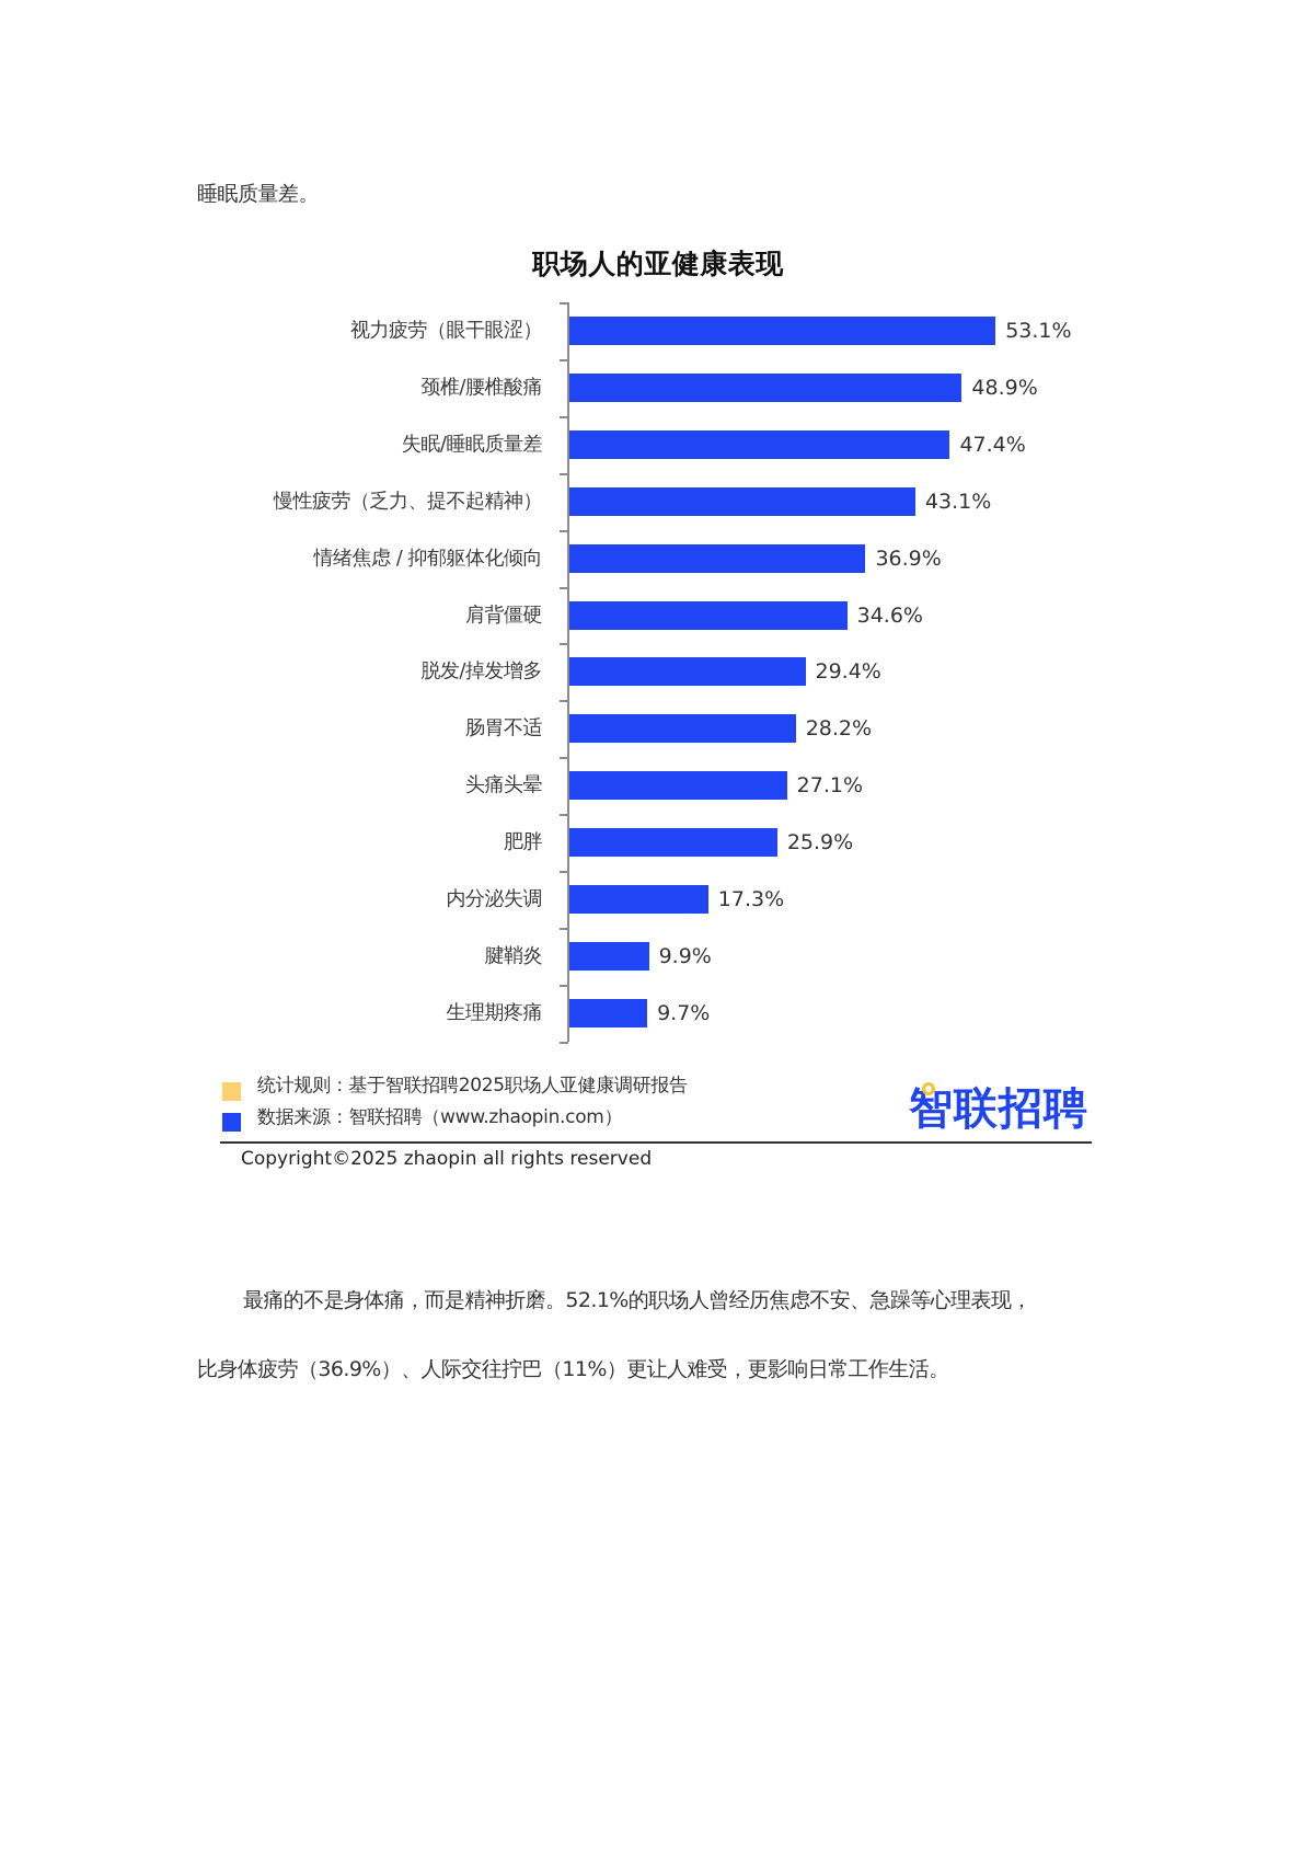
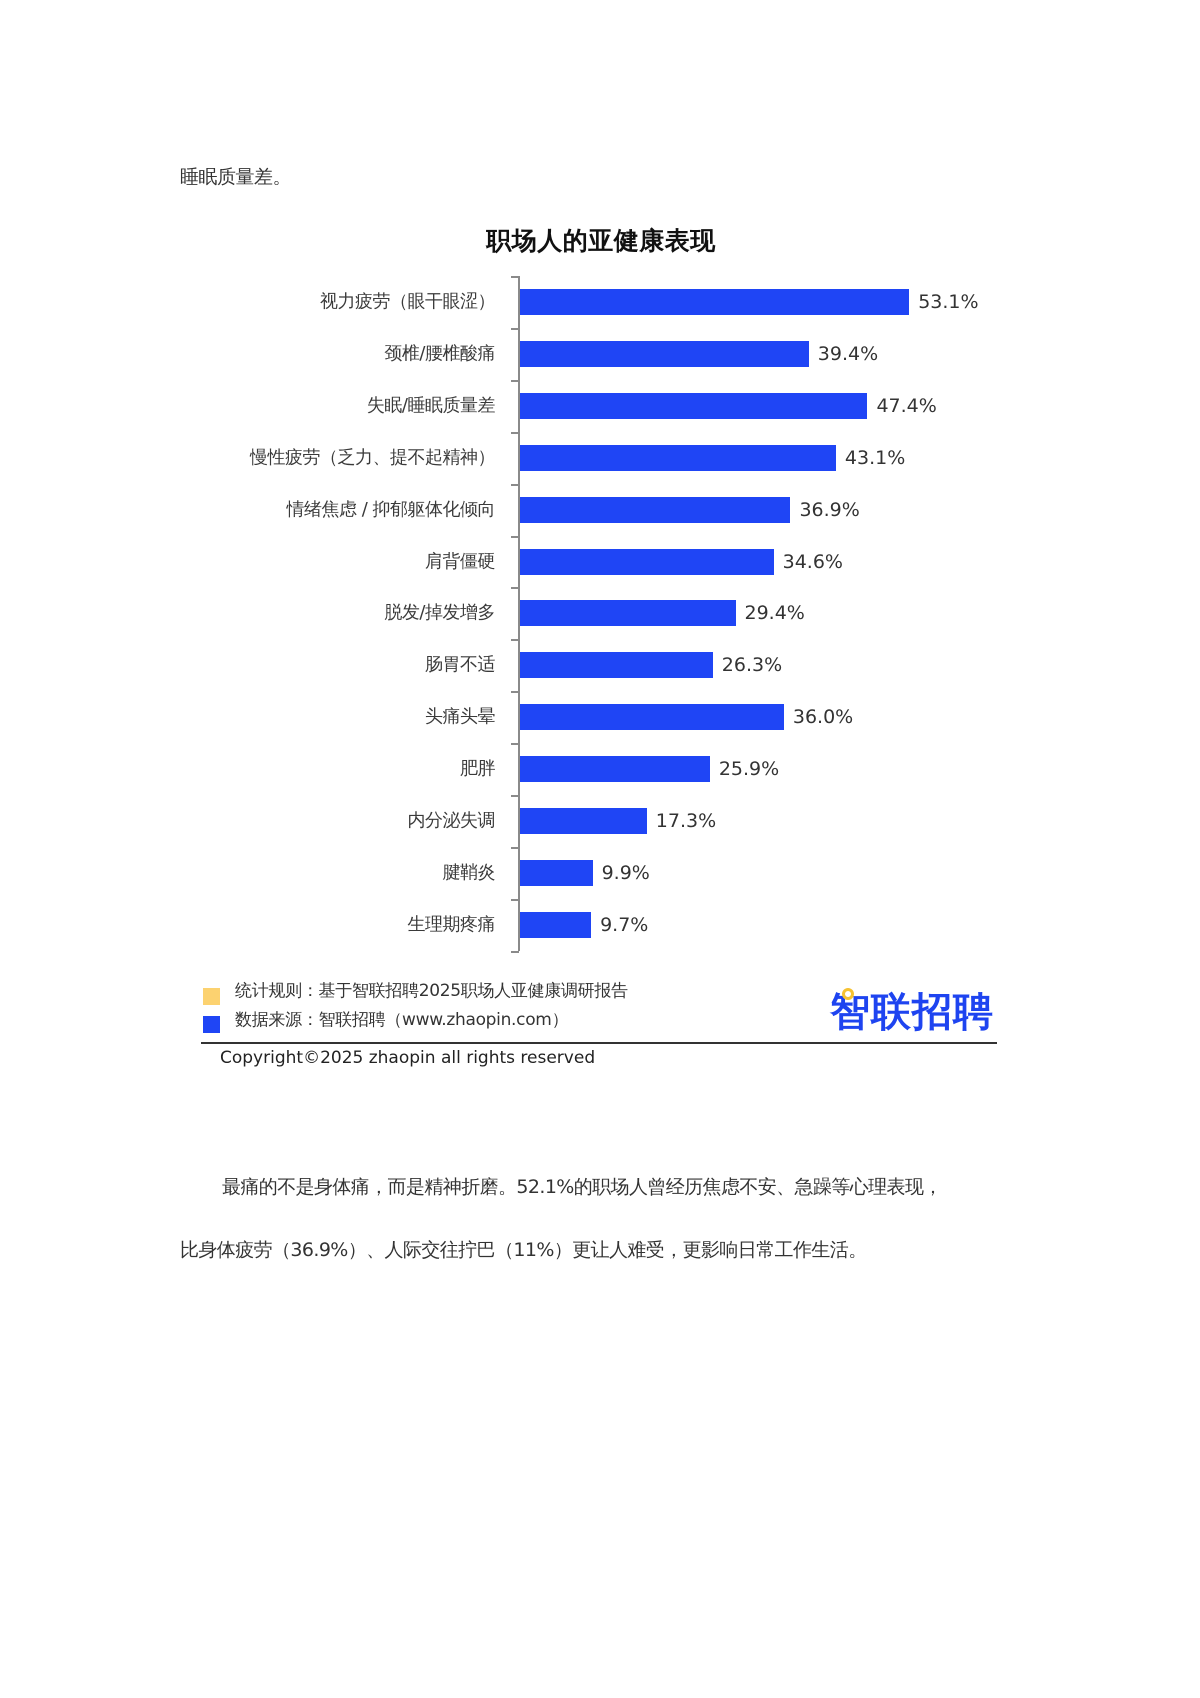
颈椎/腰椎酸痛: 48.9% -> 39.4%
肠胃不适: 28.2% -> 26.3%
头痛头晕: 27.1% -> 36.0%
